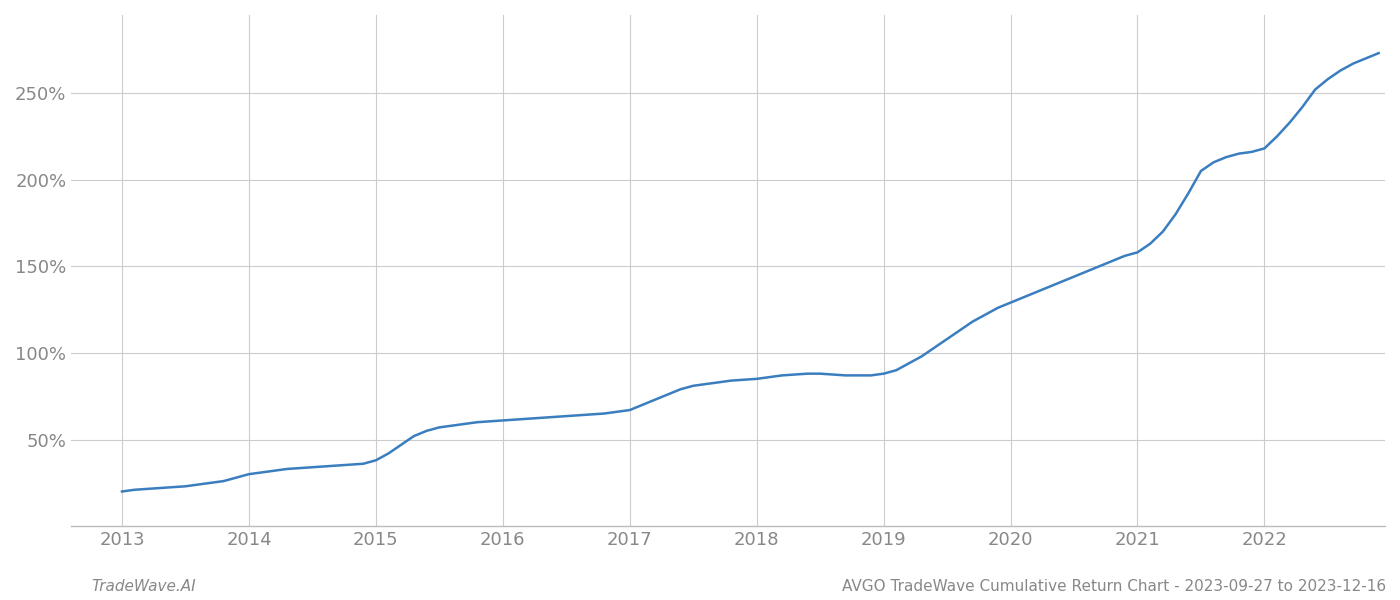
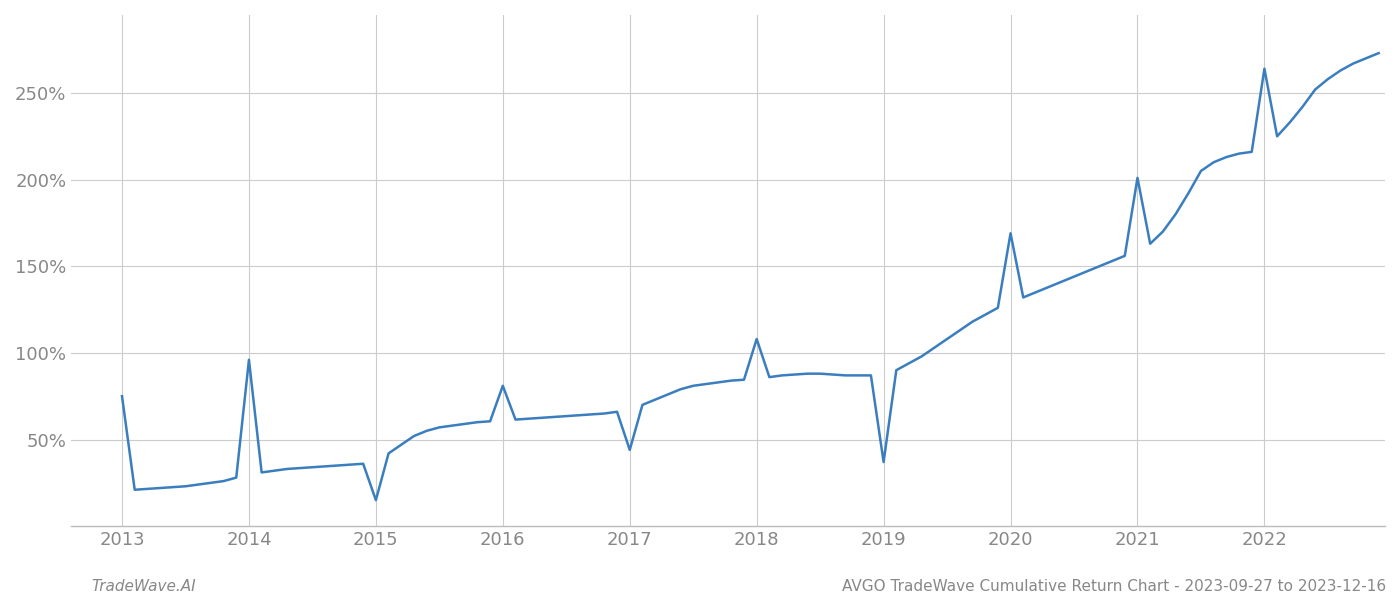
2013: 20% -> 75%
2014: 30% -> 96%
2015: 38% -> 15%
2016: 61% -> 81%
2017: 67% -> 44%
2018: 85% -> 108%
2019: 88% -> 37%
2020: 129% -> 169%
2021: 158% -> 201%
2022: 218% -> 264%
